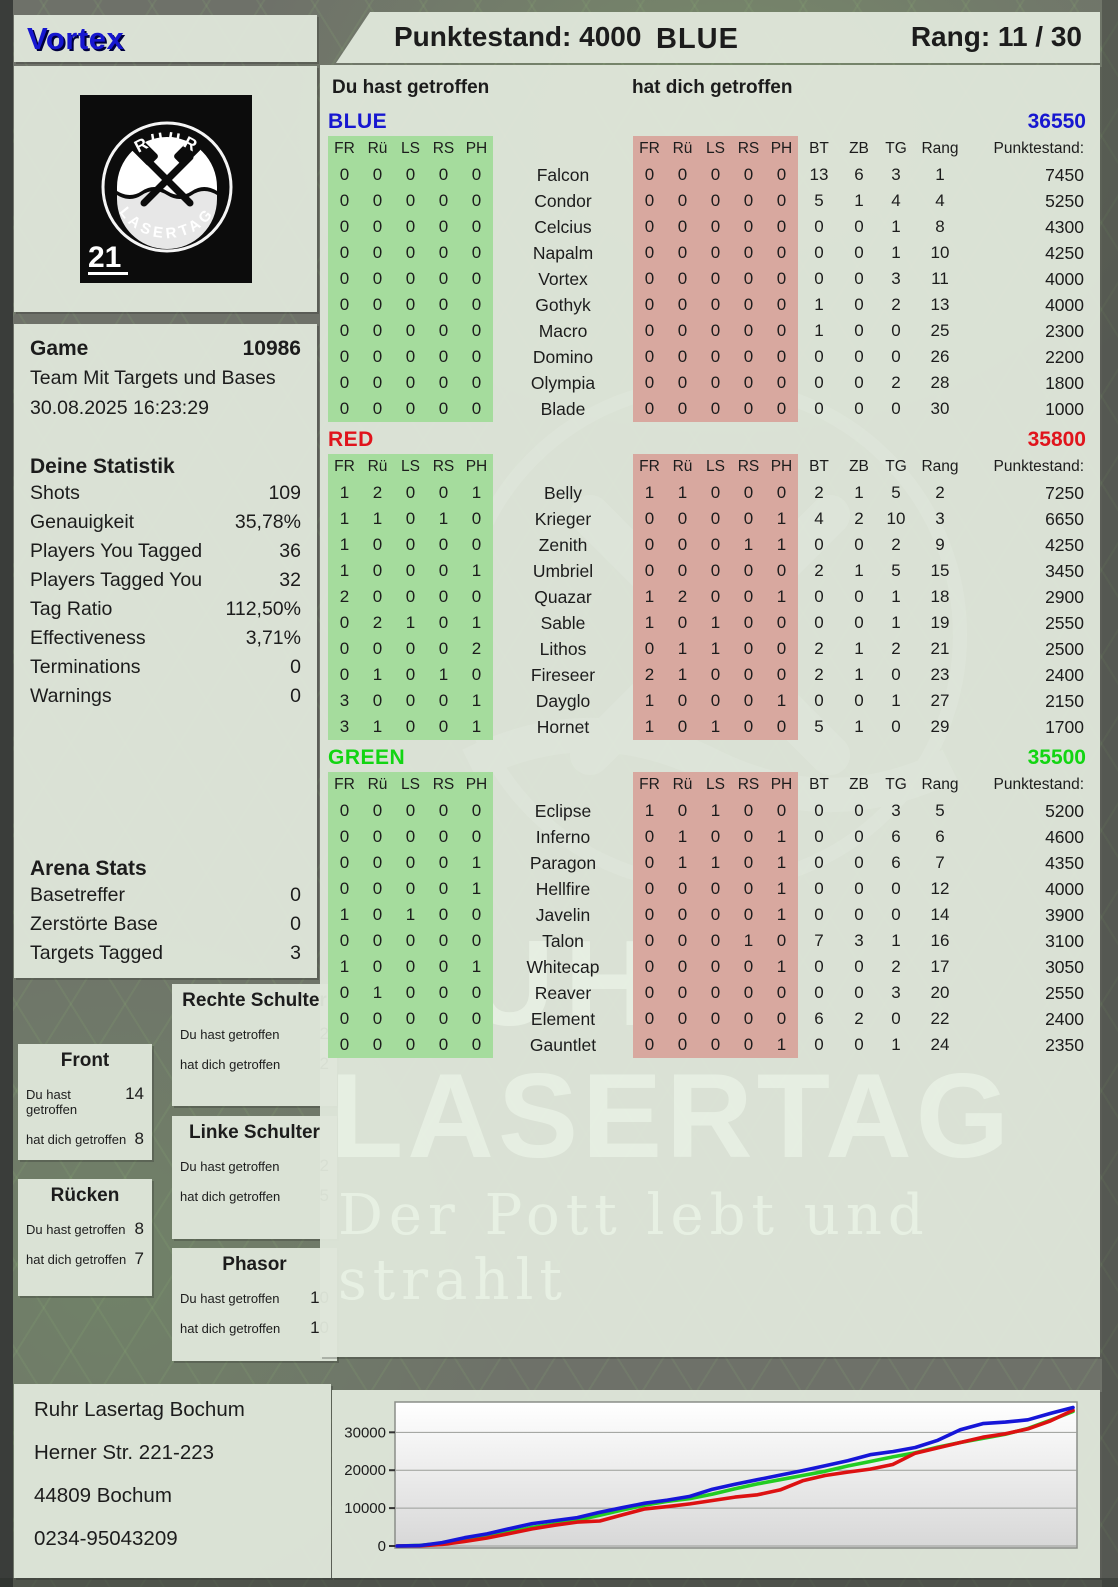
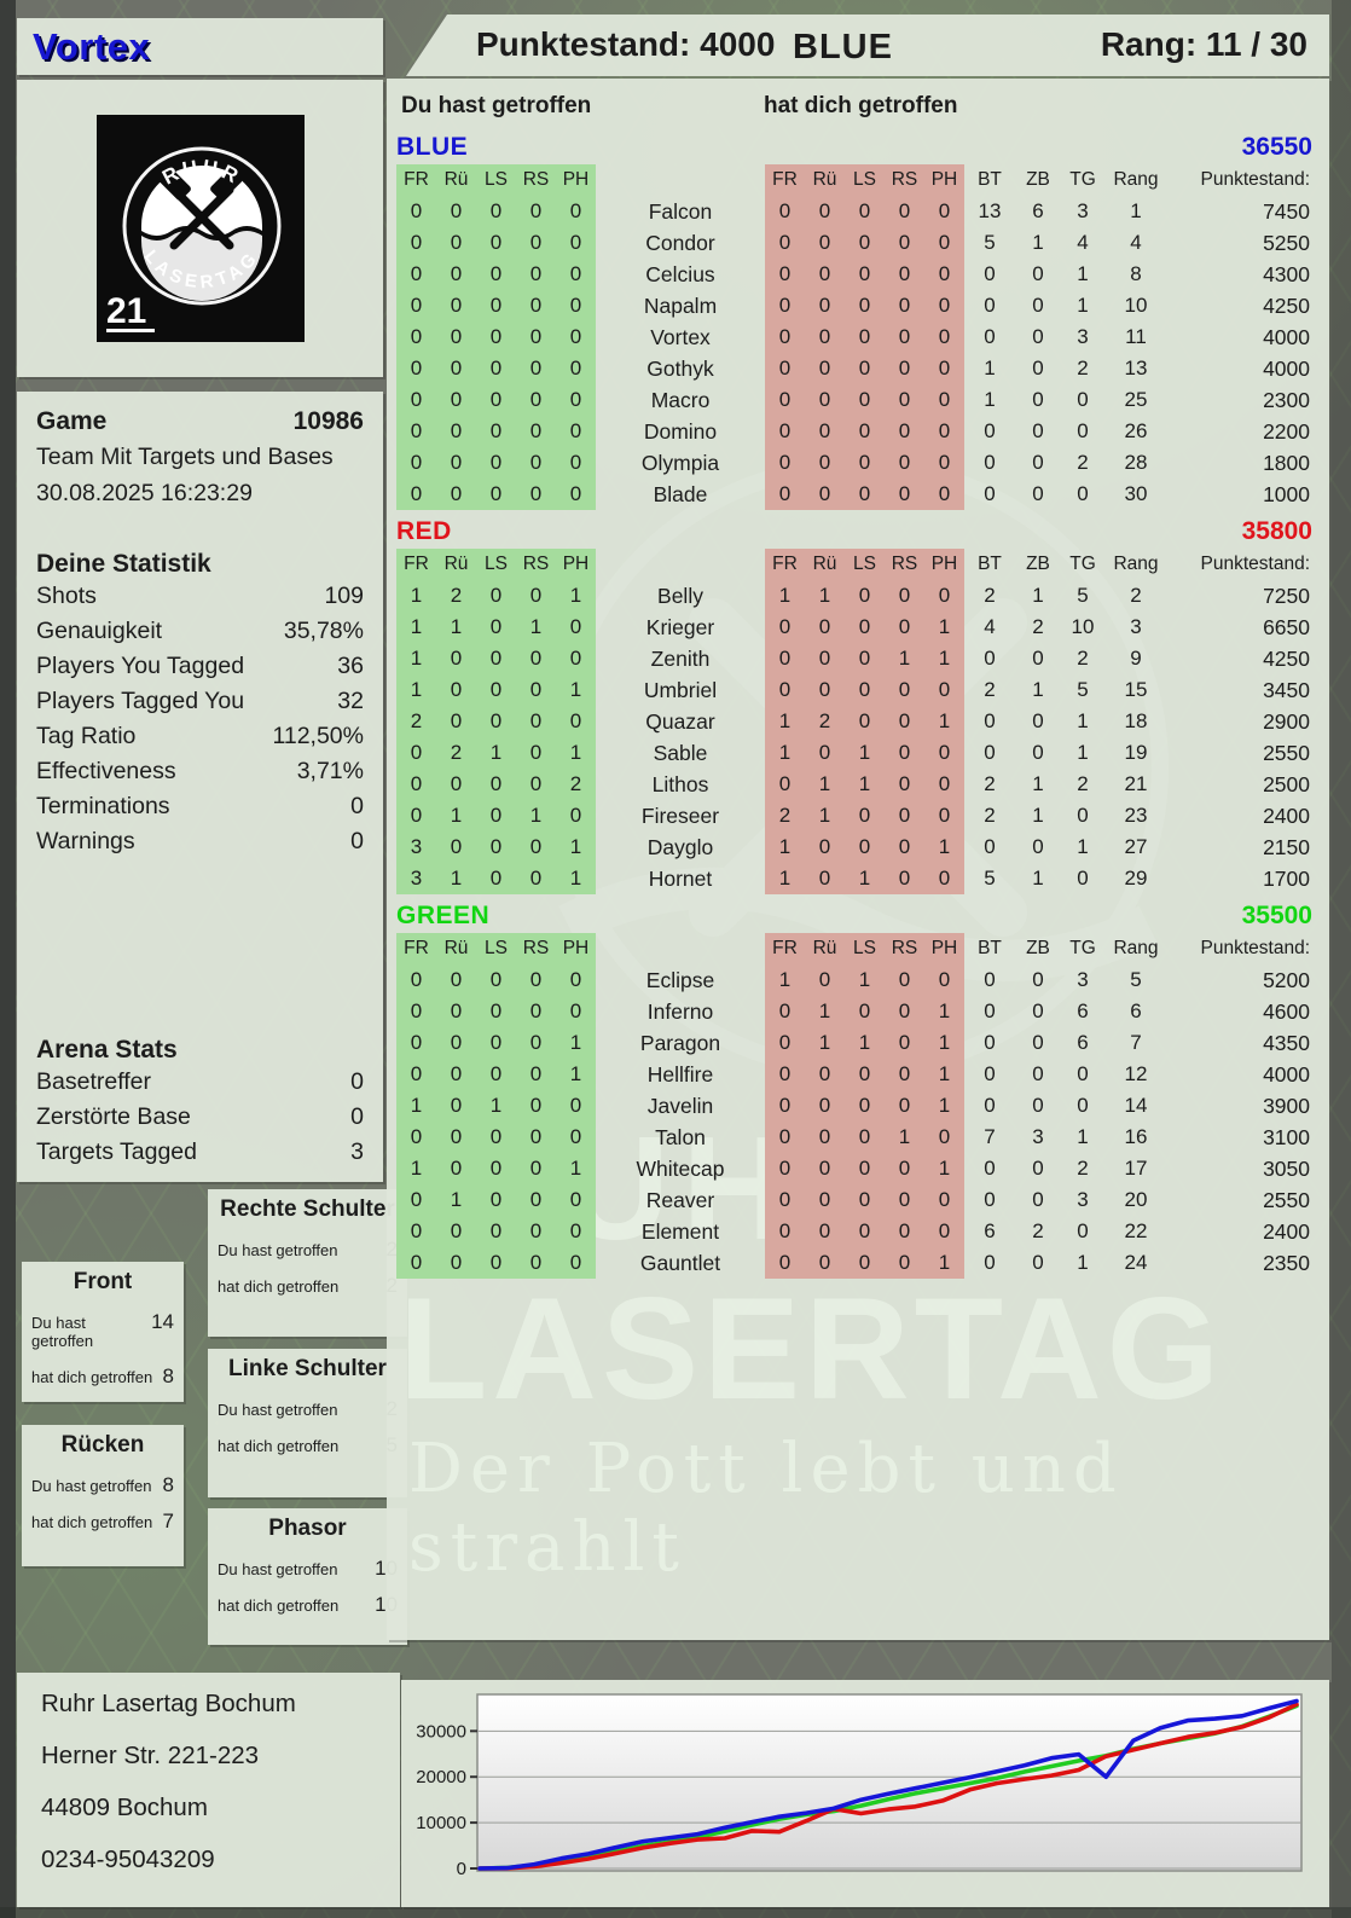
RED/11: 10000 -> 8000
RED/13: 11000 -> 13000
BLUE/23: 26000 -> 20000
